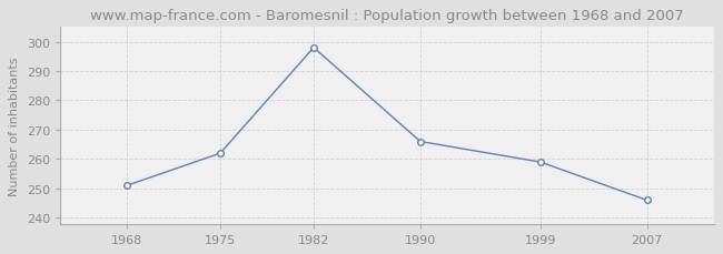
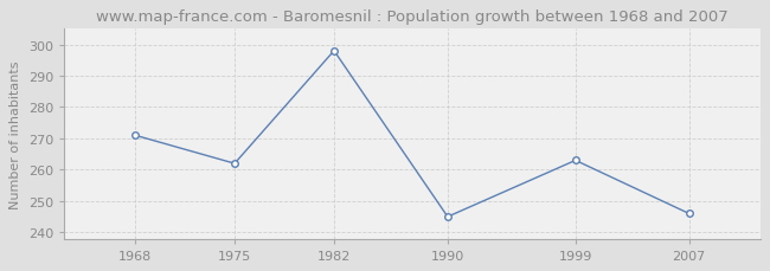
1968: 251 -> 271
1990: 266 -> 245
1999: 259 -> 263
